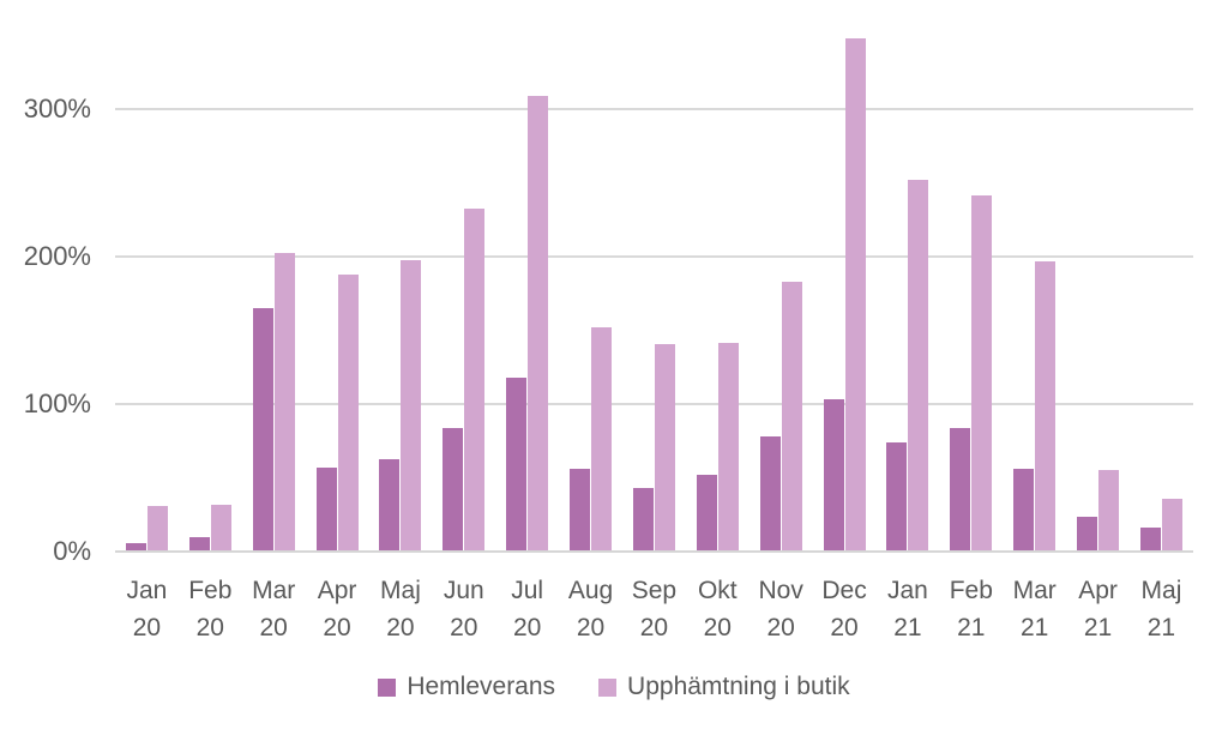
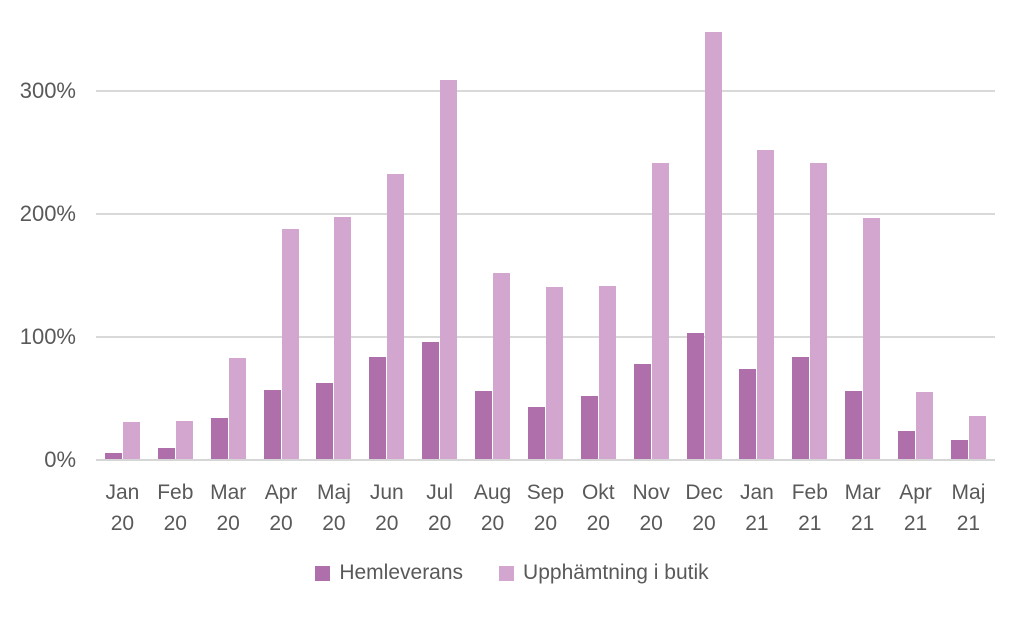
Hemleverans/Mar 20: 165% -> 34%
Upphämtning i butik/Mar 20: 203% -> 83%
Hemleverans/Jul 20: 118% -> 96%
Upphämtning i butik/Nov 20: 183% -> 242%
